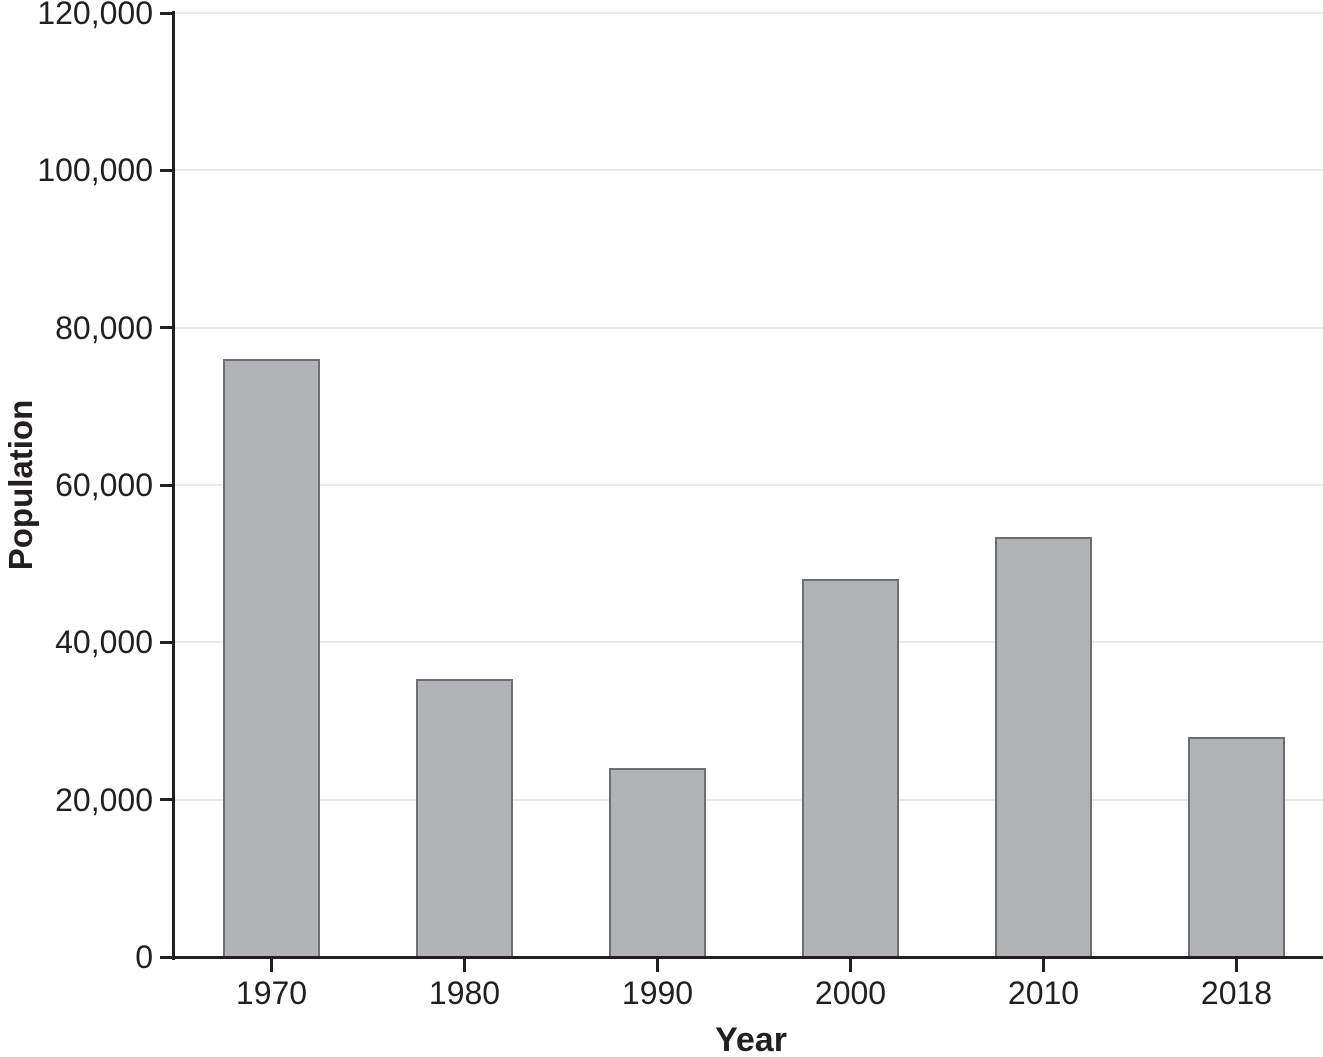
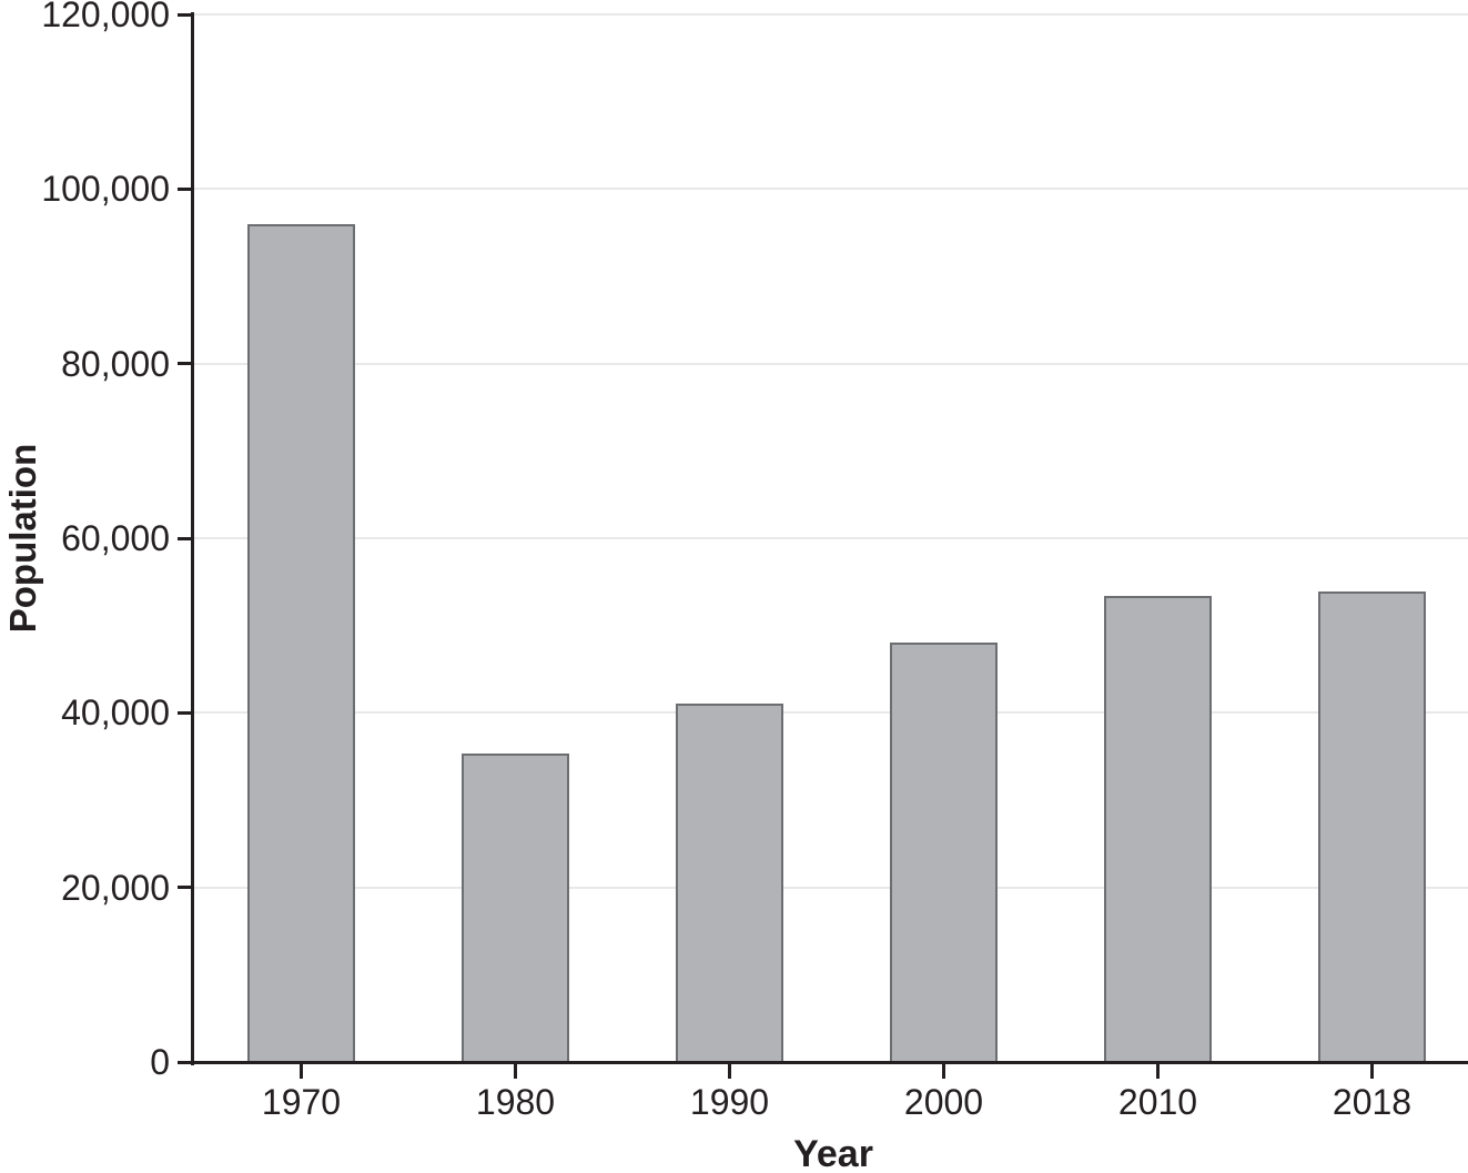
1970: 76000 -> 96000
1990: 24000 -> 41000
2018: 28000 -> 54000
